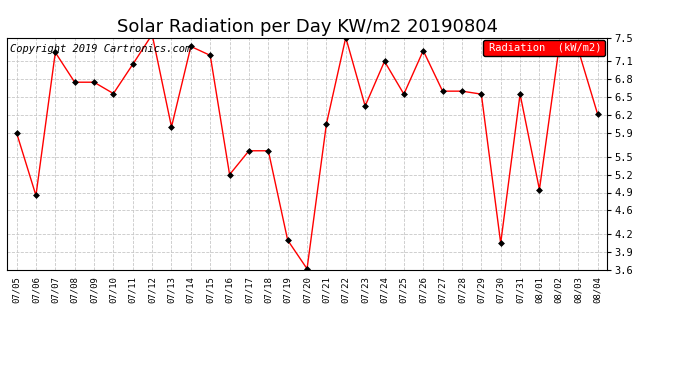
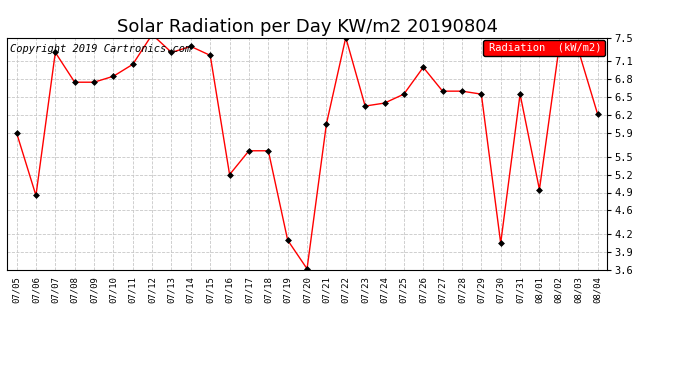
07/10: 6.56 -> 6.85
07/13: 6.00 -> 7.25
07/24: 7.10 -> 6.40
07/26: 7.28 -> 7.00
